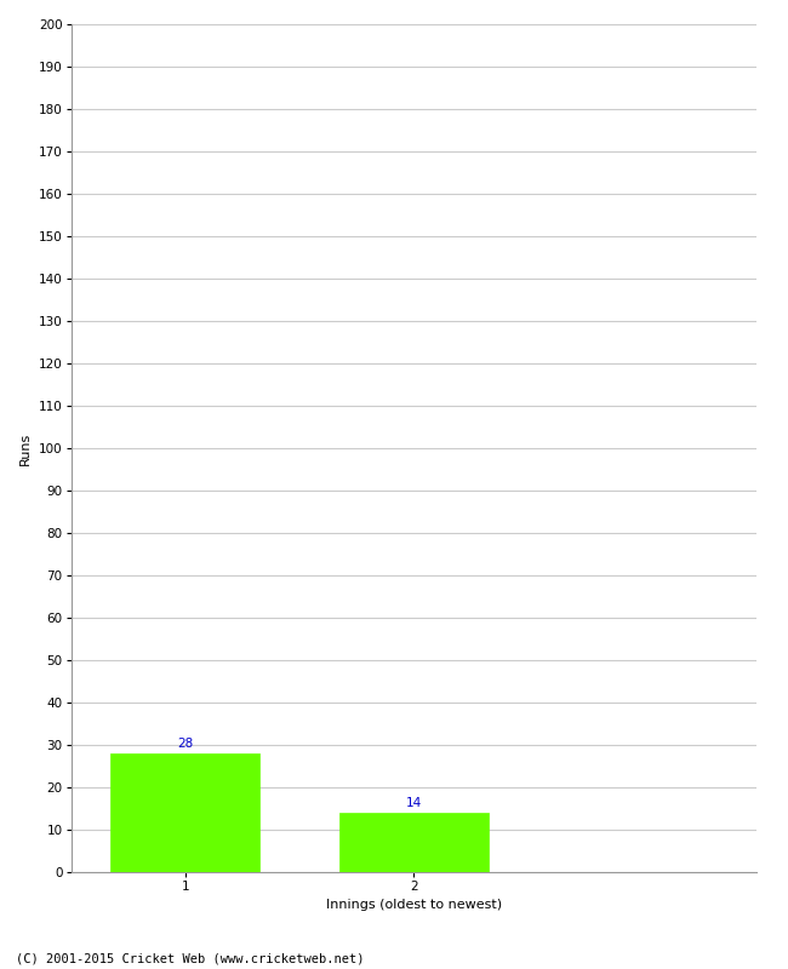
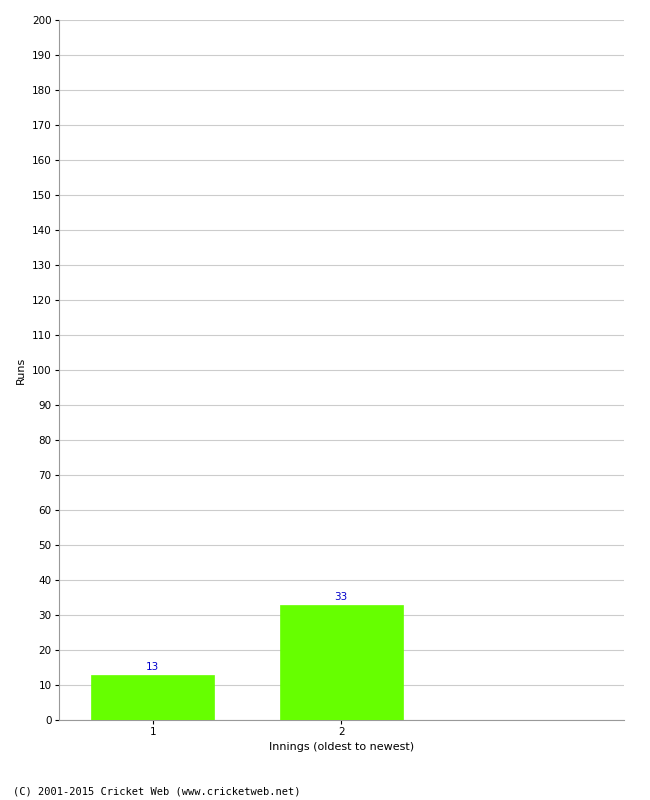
1: 28 -> 13
2: 14 -> 33
